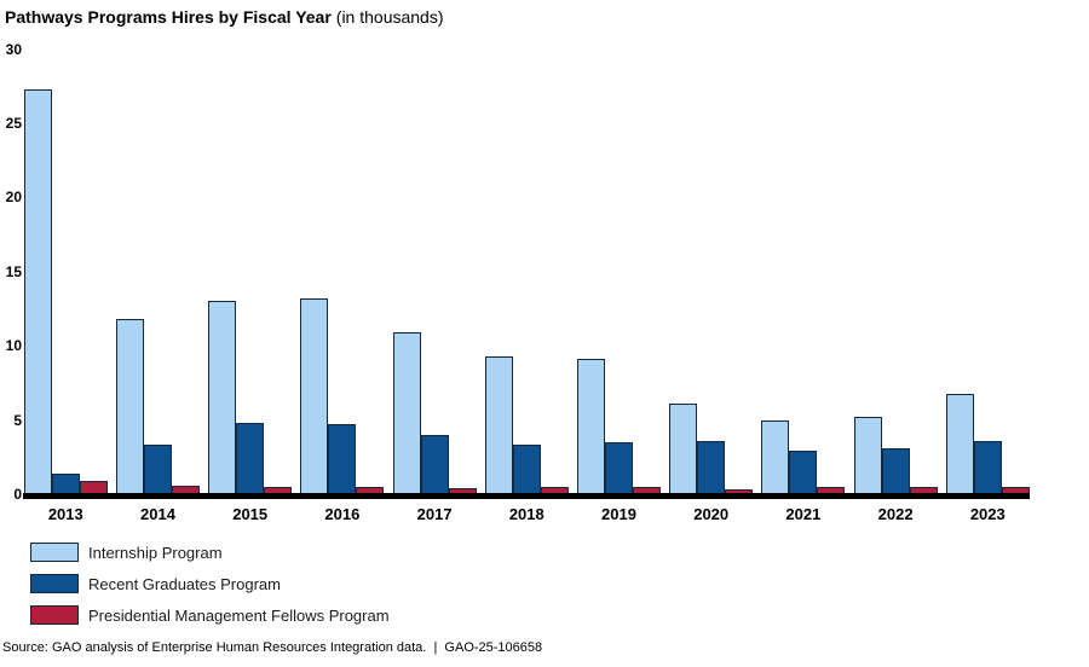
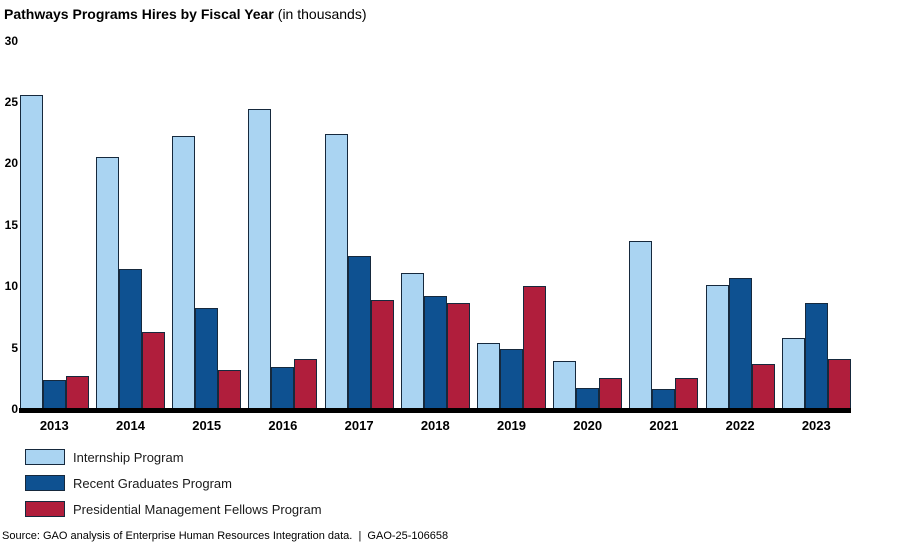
Internship Program/2013: 27.3 -> 25.6
Recent Graduates Program/2013: 1.4 -> 2.4
Presidential Management Fellows Program/2013: 0.9 -> 2.7
Internship Program/2014: 11.8 -> 20.5
Recent Graduates Program/2014: 3.3 -> 11.4
Presidential Management Fellows Program/2014: 0.6 -> 6.3
Internship Program/2015: 13.0 -> 22.2
Recent Graduates Program/2015: 4.8 -> 8.2
Presidential Management Fellows Program/2015: 0.5 -> 3.2
Internship Program/2016: 13.2 -> 24.4
Recent Graduates Program/2016: 4.7 -> 3.4
Presidential Management Fellows Program/2016: 0.5 -> 4.1
Internship Program/2017: 10.9 -> 22.4
Recent Graduates Program/2017: 4.0 -> 12.5
Presidential Management Fellows Program/2017: 0.4 -> 8.9
Internship Program/2018: 9.3 -> 11.1
Recent Graduates Program/2018: 3.3 -> 9.2
Presidential Management Fellows Program/2018: 0.5 -> 8.6
Internship Program/2019: 9.1 -> 5.4
Recent Graduates Program/2019: 3.5 -> 4.9
Presidential Management Fellows Program/2019: 0.5 -> 10.0
Internship Program/2020: 6.1 -> 3.9
Recent Graduates Program/2020: 3.6 -> 1.7
Presidential Management Fellows Program/2020: 0.3 -> 2.5
Internship Program/2021: 5.0 -> 13.7
Recent Graduates Program/2021: 2.9 -> 1.6
Presidential Management Fellows Program/2021: 0.5 -> 2.5
Internship Program/2022: 5.2 -> 10.1
Recent Graduates Program/2022: 3.1 -> 10.7
Presidential Management Fellows Program/2022: 0.5 -> 3.7
Internship Program/2023: 6.8 -> 5.8
Recent Graduates Program/2023: 3.6 -> 8.6
Presidential Management Fellows Program/2023: 0.5 -> 4.1
